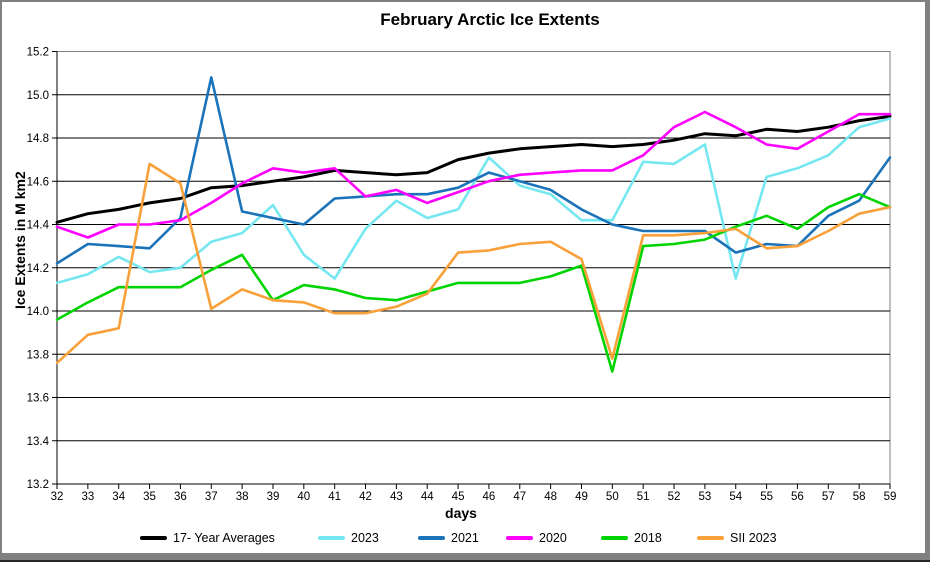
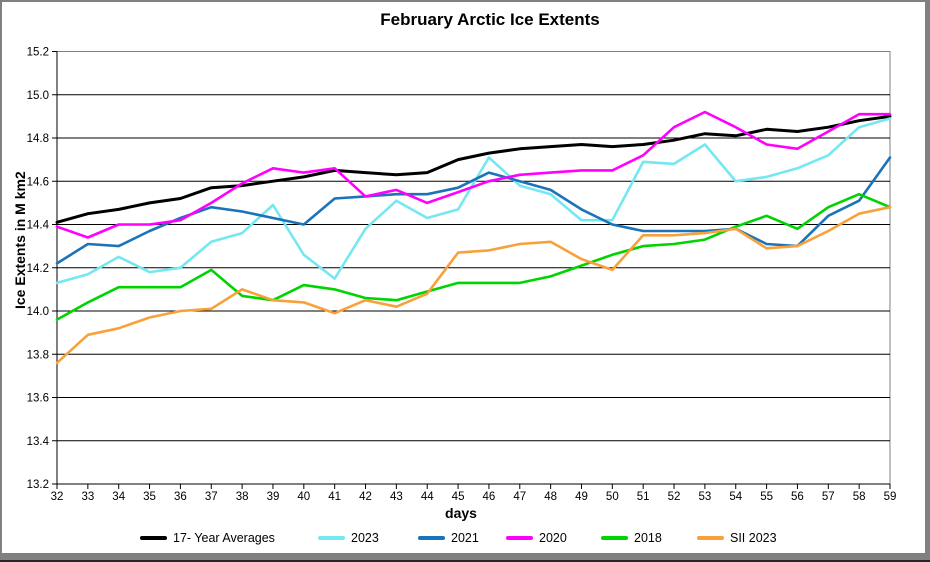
2021/35: 14.29 -> 14.37
SII 2023/35: 14.68 -> 13.97
SII 2023/36: 14.59 -> 14.00
2021/37: 15.08 -> 14.48
2018/38: 14.26 -> 14.07
SII 2023/42: 13.99 -> 14.05
2018/50: 13.72 -> 14.26
SII 2023/50: 13.78 -> 14.19
2023/54: 14.15 -> 14.60
2021/54: 14.27 -> 14.38
